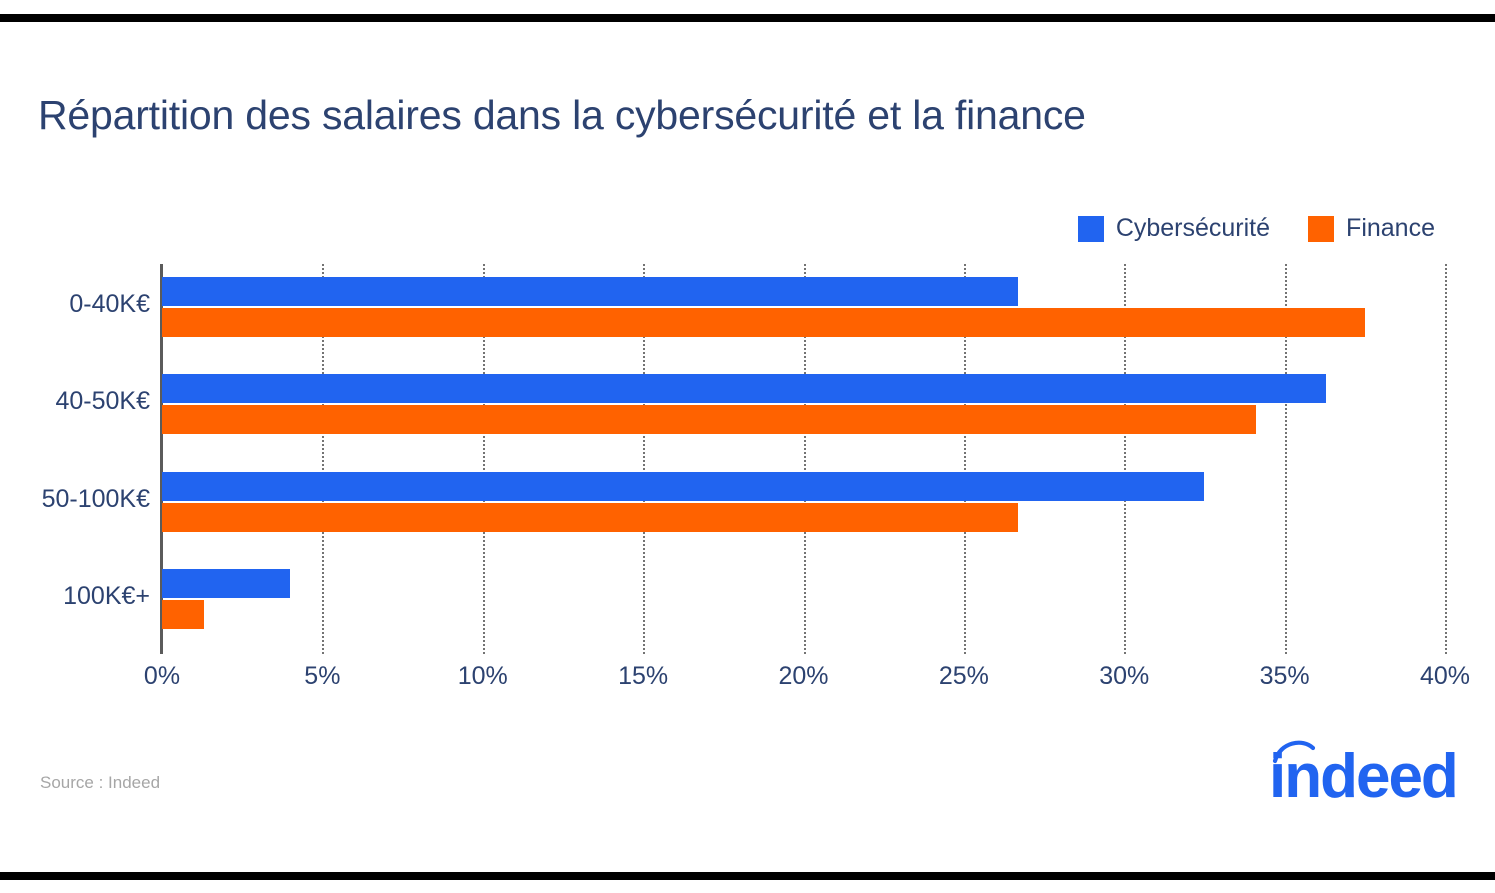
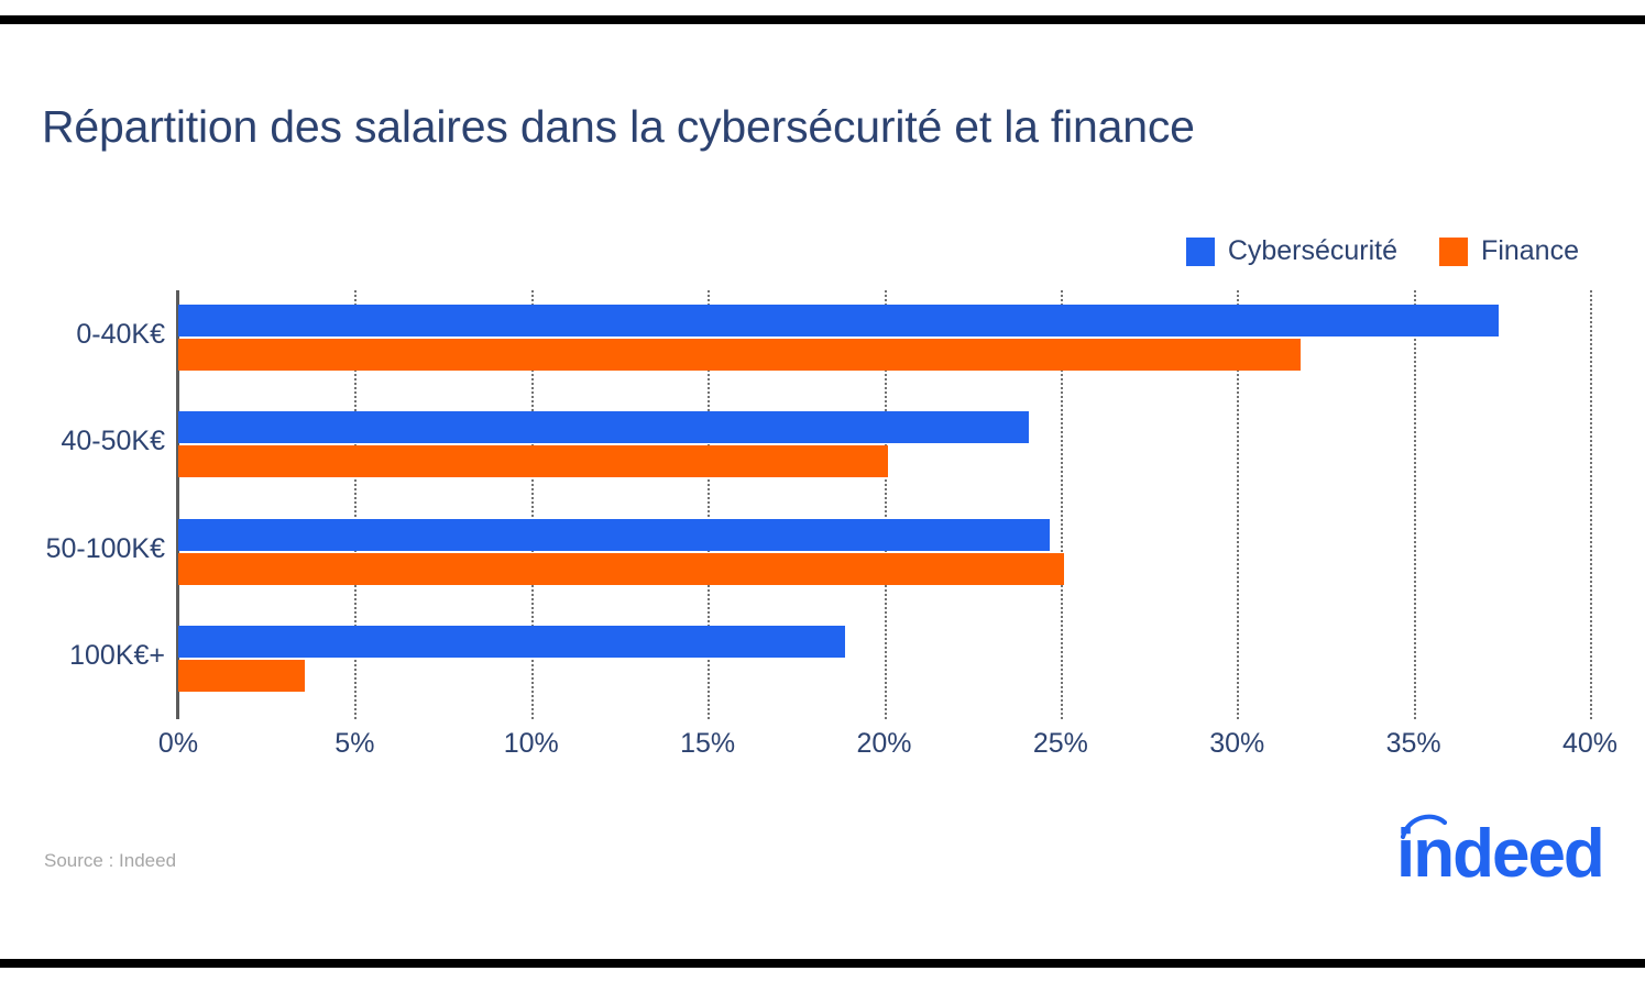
Cybersécurité/0-40K€: 26.7% -> 37.4%
Finance/0-40K€: 37.5% -> 31.8%
Cybersécurité/40-50K€: 36.3% -> 24.1%
Finance/40-50K€: 34.1% -> 20.1%
Cybersécurité/50-100K€: 32.5% -> 24.7%
Finance/50-100K€: 26.7% -> 25.1%
Cybersécurité/100K€+: 4.0% -> 18.9%
Finance/100K€+: 1.3% -> 3.6%
